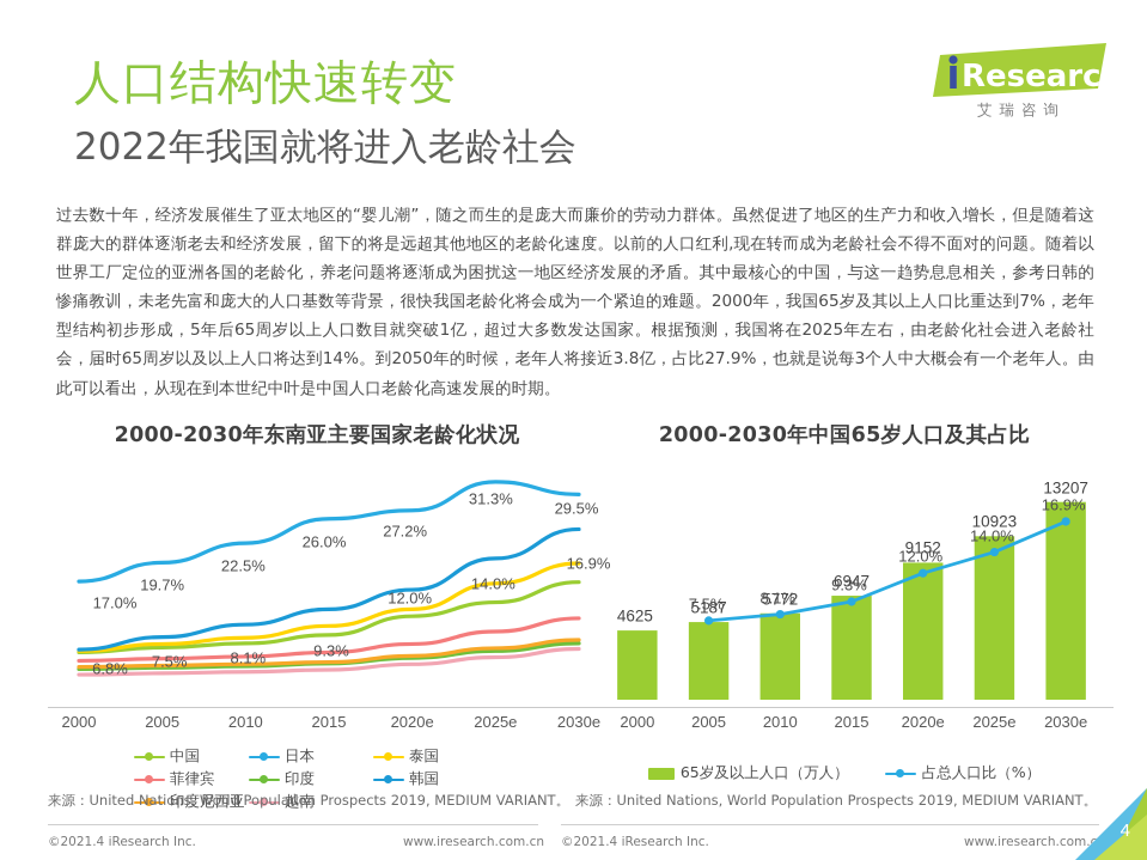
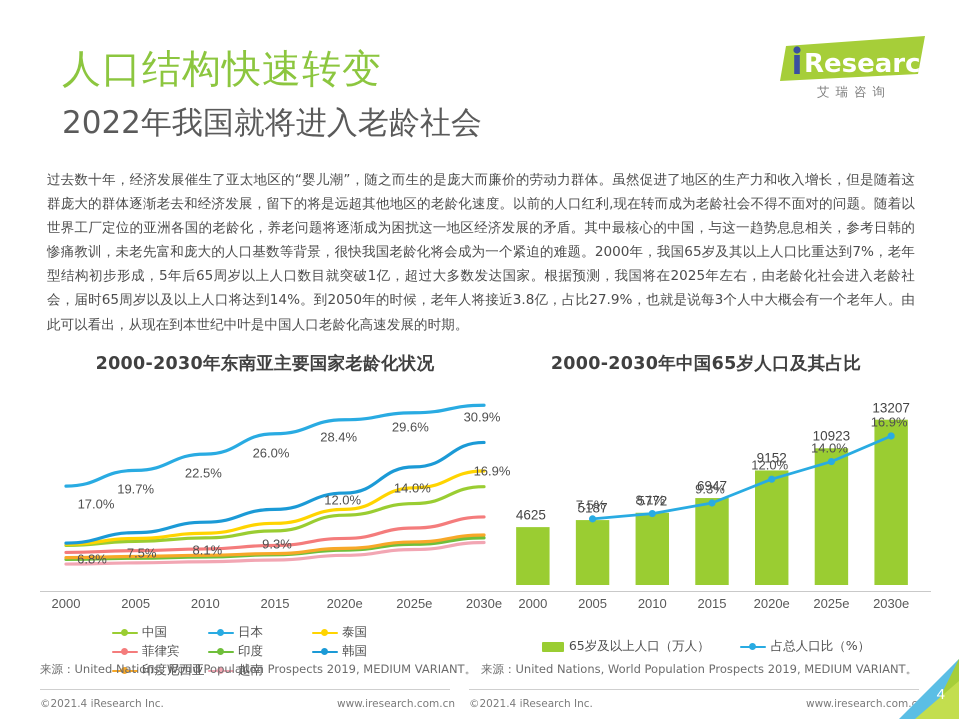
2000-2030年东南亚主要国家老龄化状况/日本/2020e: 27.2% -> 28.4%
2000-2030年东南亚主要国家老龄化状况/日本/2025e: 31.3% -> 29.6%
2000-2030年东南亚主要国家老龄化状况/日本/2030e: 29.5% -> 30.9%
